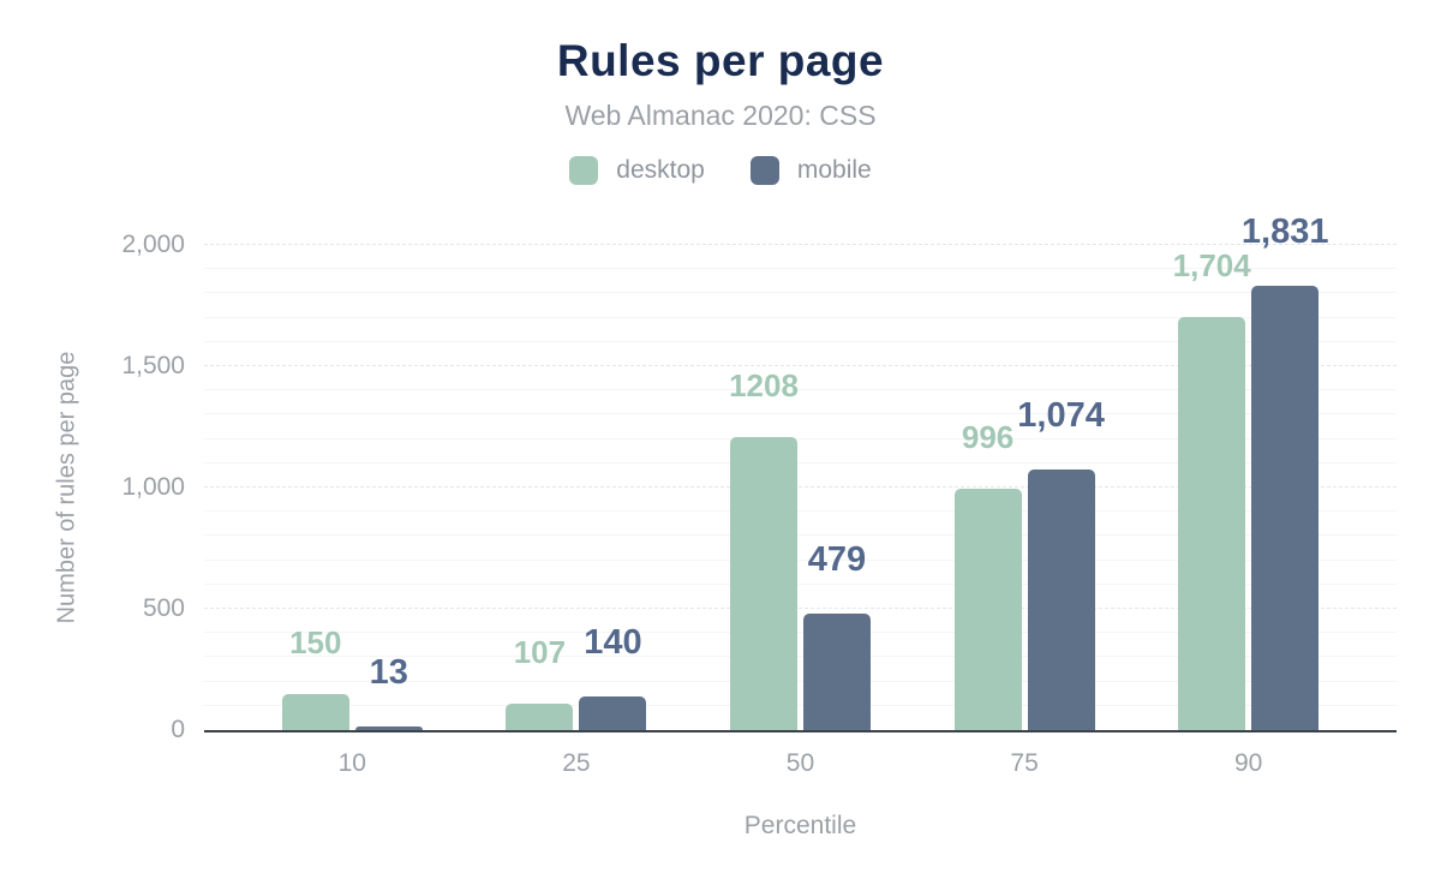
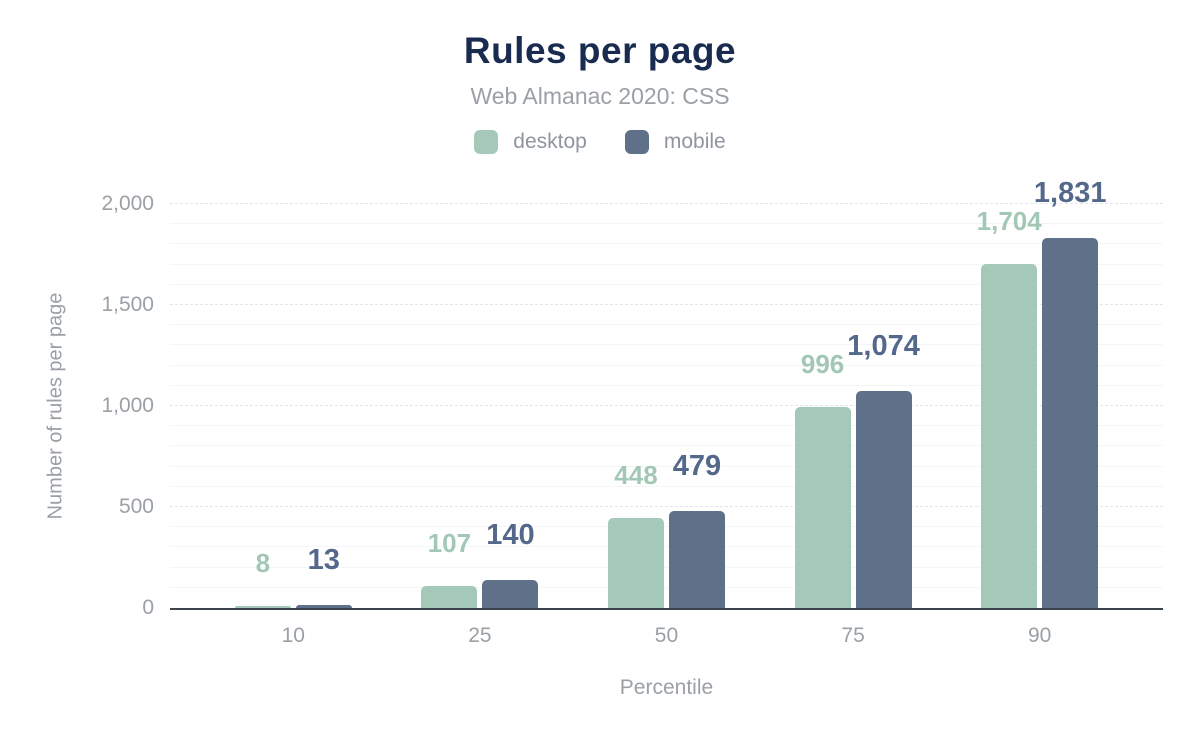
desktop/10: 150 -> 8
desktop/50: 1208 -> 448
